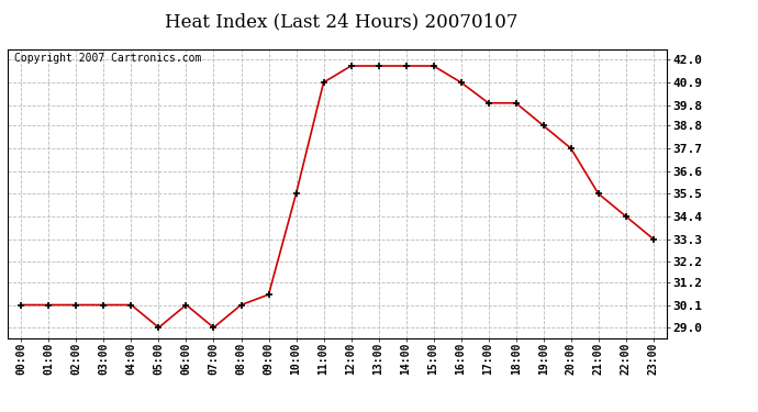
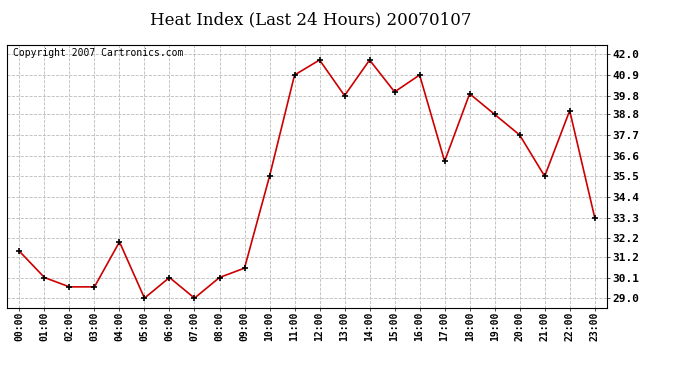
00:00: 30.1 -> 31.5
02:00: 30.1 -> 29.6
03:00: 30.1 -> 29.6
04:00: 30.1 -> 32.0
13:00: 41.7 -> 39.8
15:00: 41.7 -> 40.0
17:00: 39.9 -> 36.3
22:00: 34.4 -> 39.0
